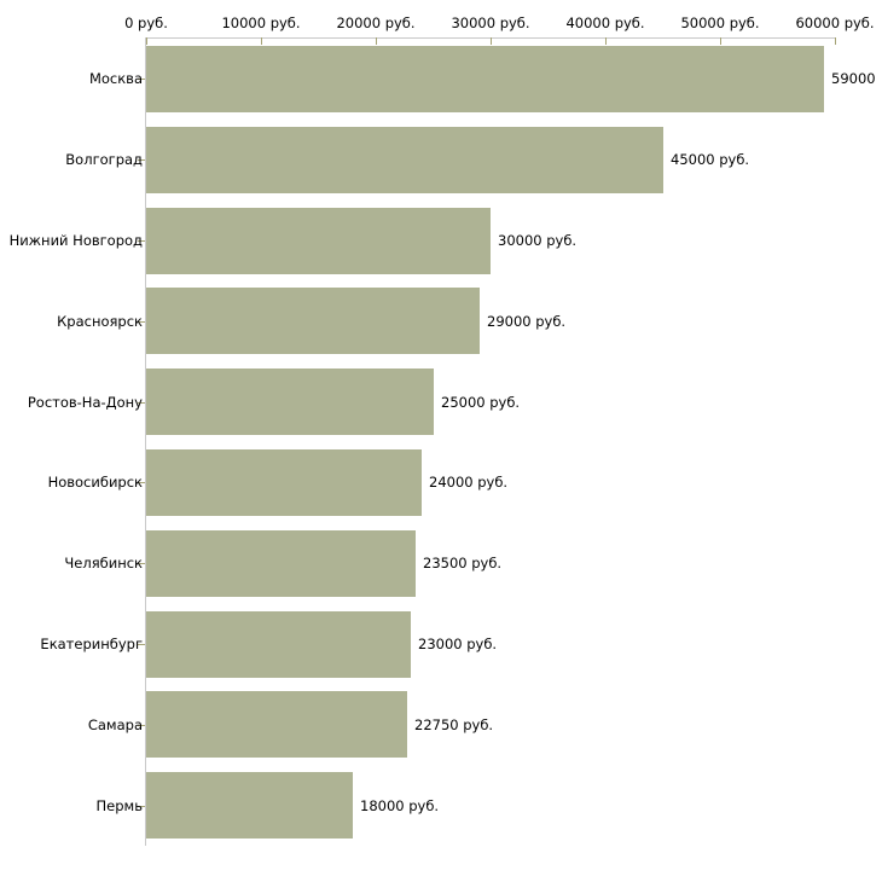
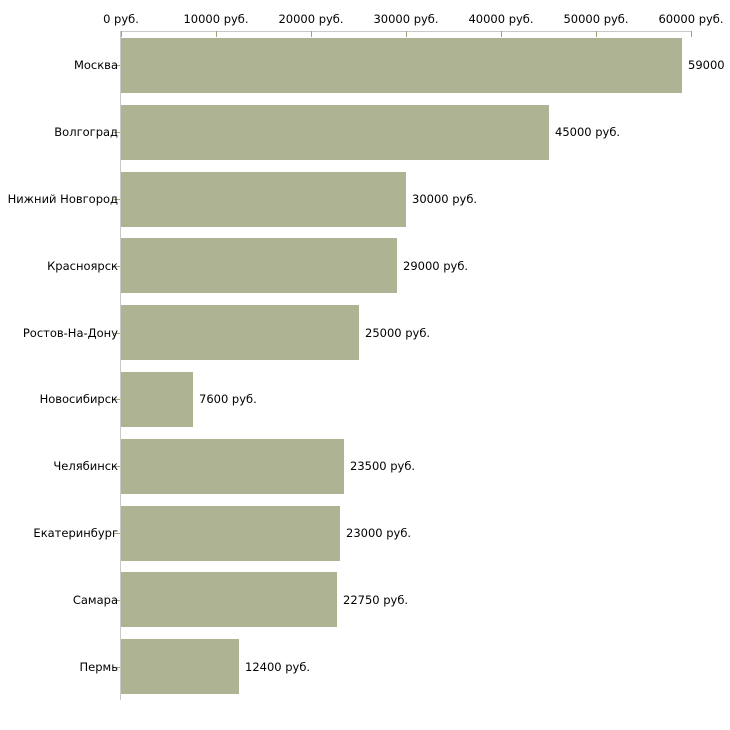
Новосибирск: 24000 -> 7600
Пермь: 18000 -> 12400
